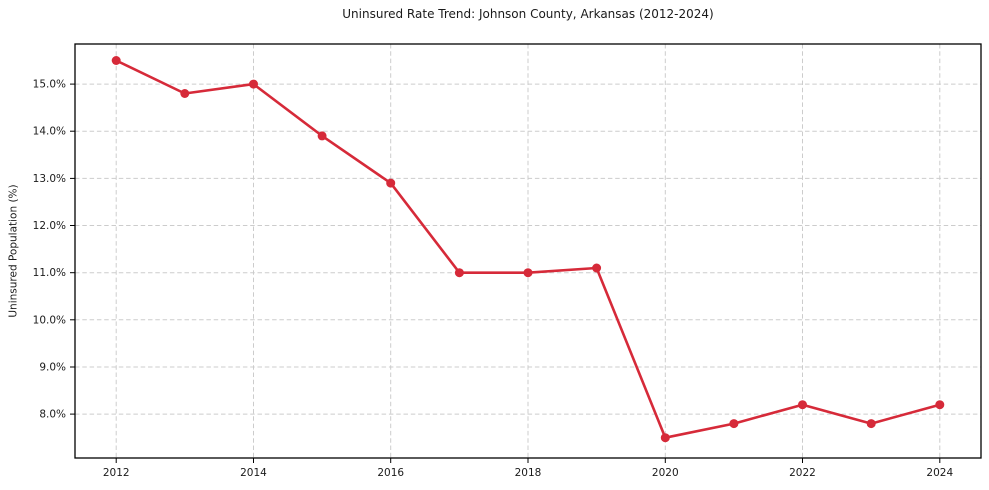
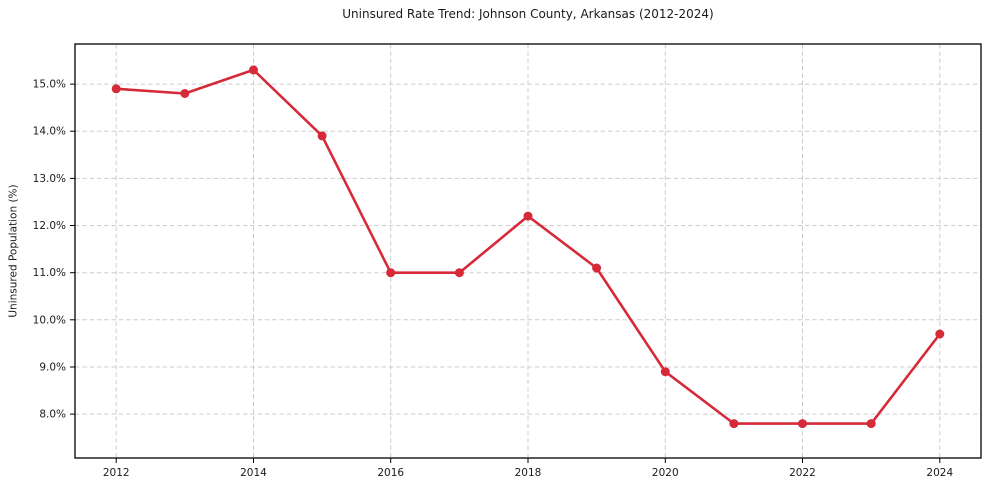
2012: 15.5% -> 14.9%
2014: 15.0% -> 15.3%
2016: 12.9% -> 11.0%
2018: 11.0% -> 12.2%
2020: 7.5% -> 8.9%
2022: 8.2% -> 7.8%
2024: 8.2% -> 9.7%
